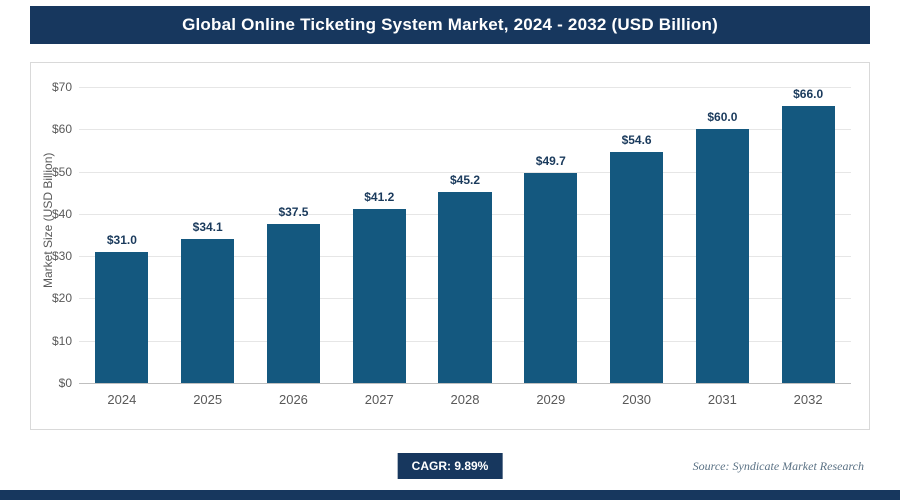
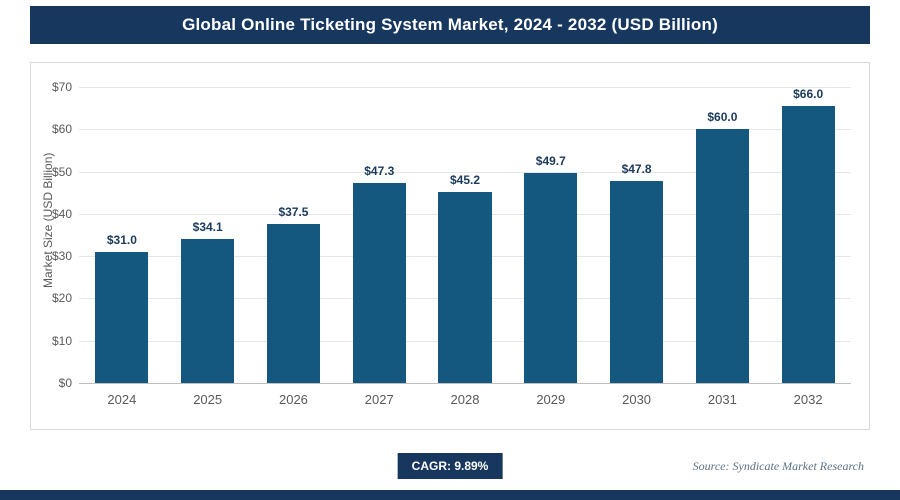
2027: $41.2 -> $47.3
2030: $54.6 -> $47.8
